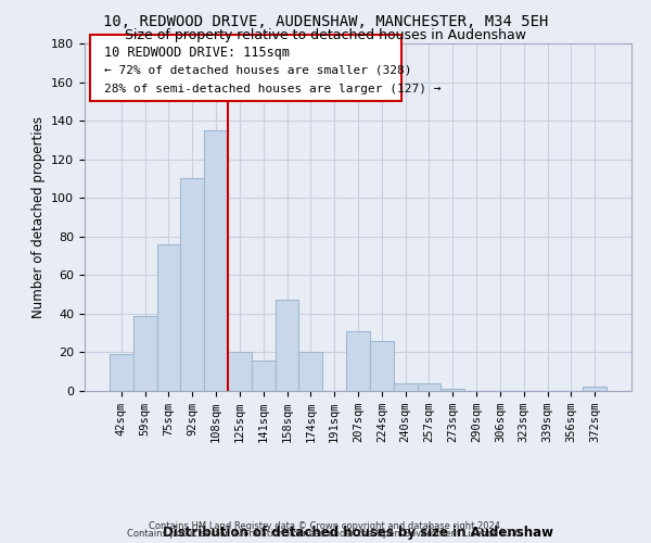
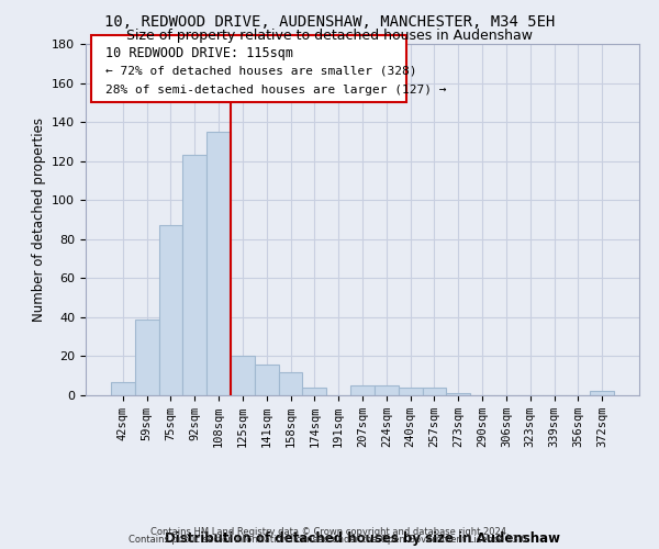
42sqm: 19 -> 7
75sqm: 76 -> 87
92sqm: 110 -> 123
158sqm: 47 -> 12
174sqm: 20 -> 4
207sqm: 31 -> 5
224sqm: 26 -> 5
